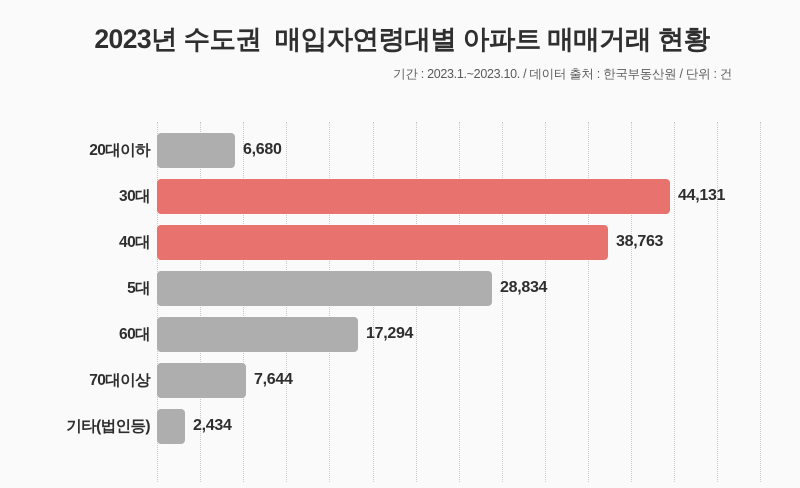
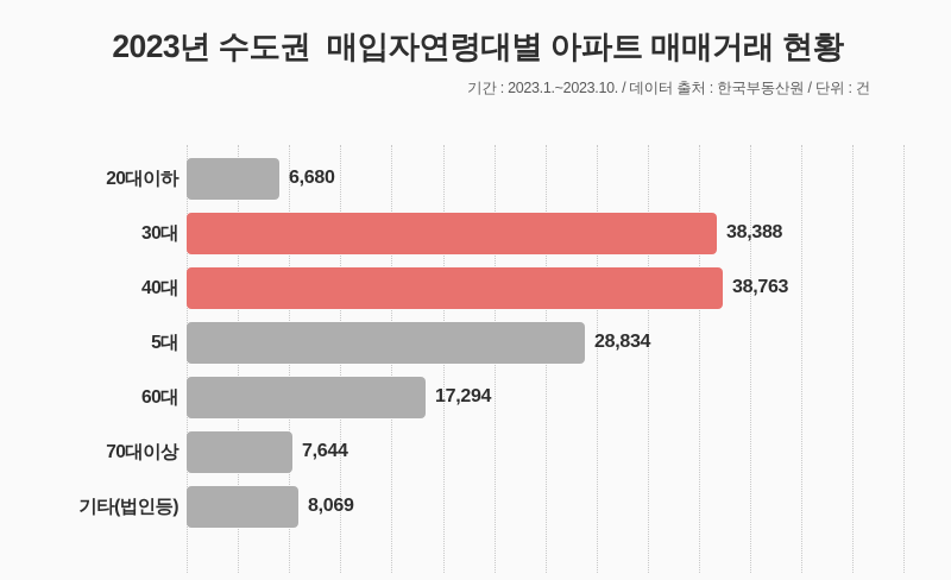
30대: 44,131 -> 38,388
기타(법인등): 2,434 -> 8,069
